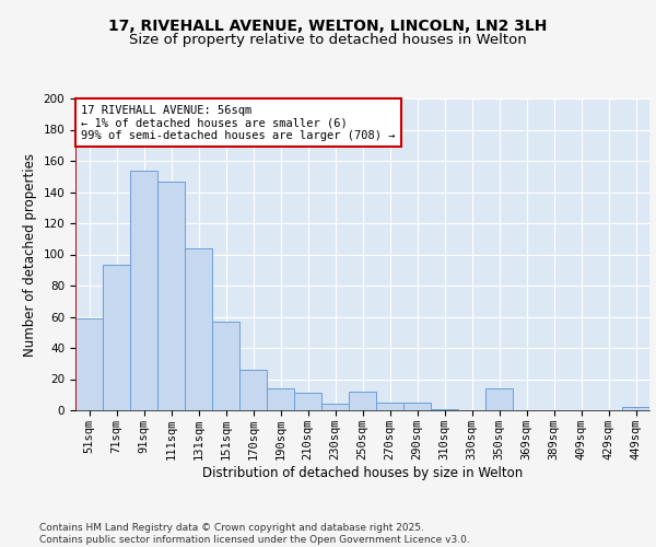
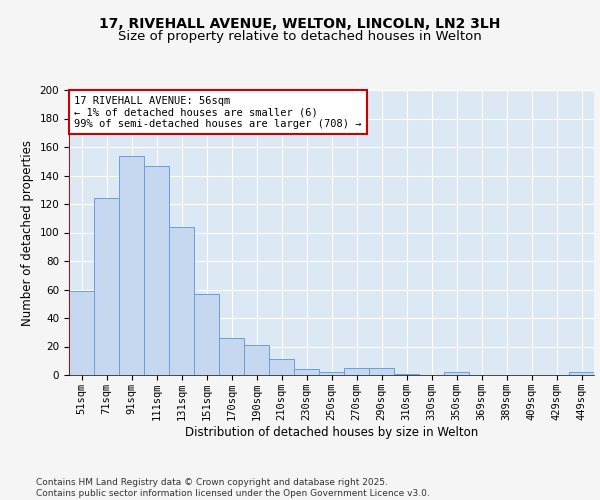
71sqm: 93 -> 124
190sqm: 14 -> 21
250sqm: 12 -> 2
350sqm: 14 -> 2
